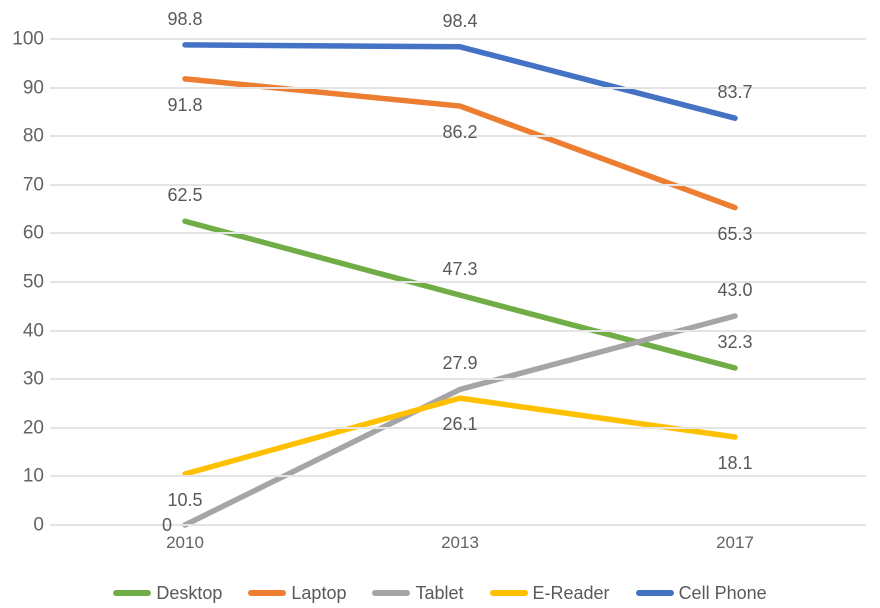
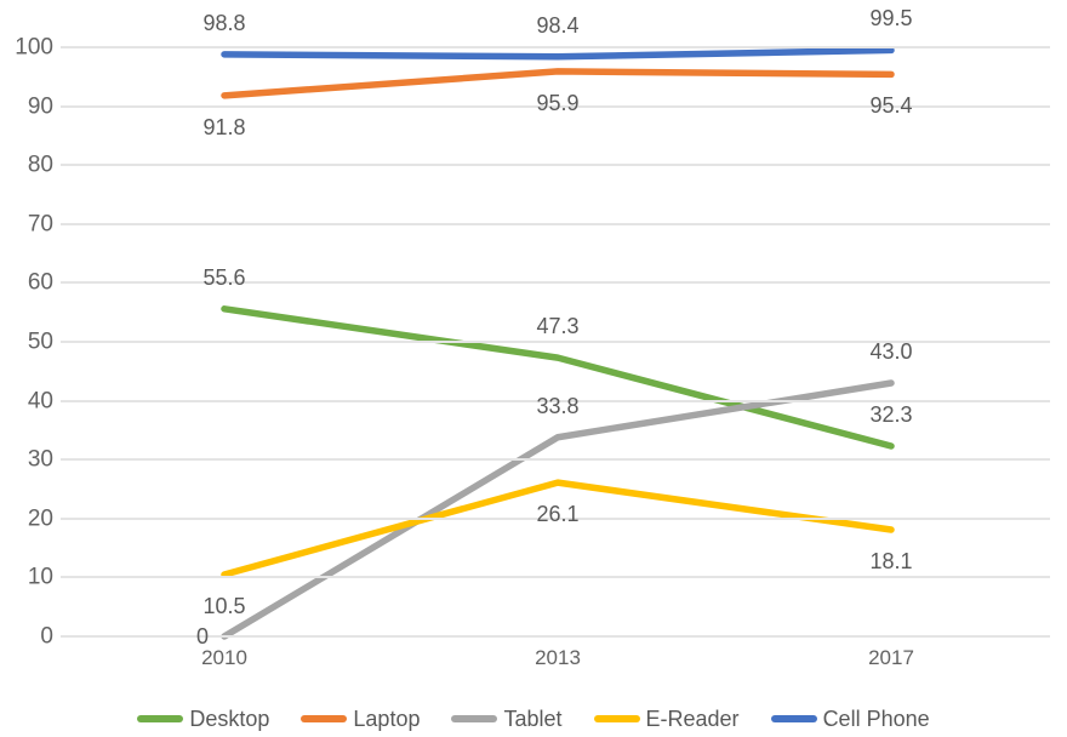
Desktop/2010: 62.5 -> 55.6
Laptop/2013: 86.2 -> 95.9
Tablet/2013: 27.9 -> 33.8
Laptop/2017: 65.3 -> 95.4
Cell Phone/2017: 83.7 -> 99.5
